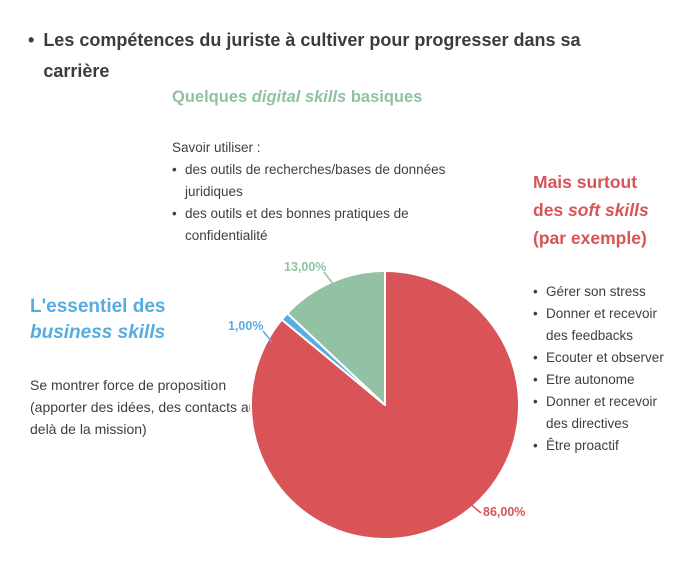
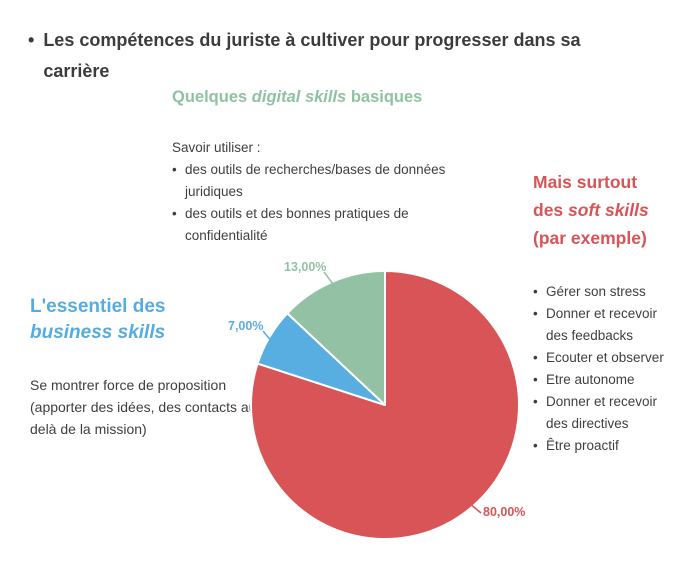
soft skills: 86,00% -> 80,00%
business skills: 1,00% -> 7,00%
